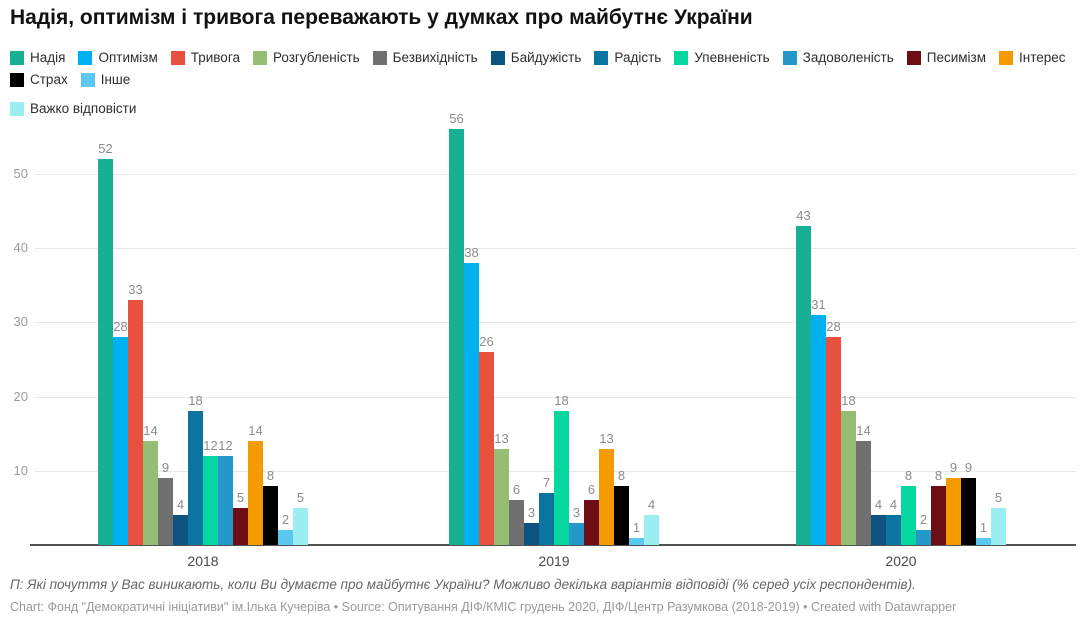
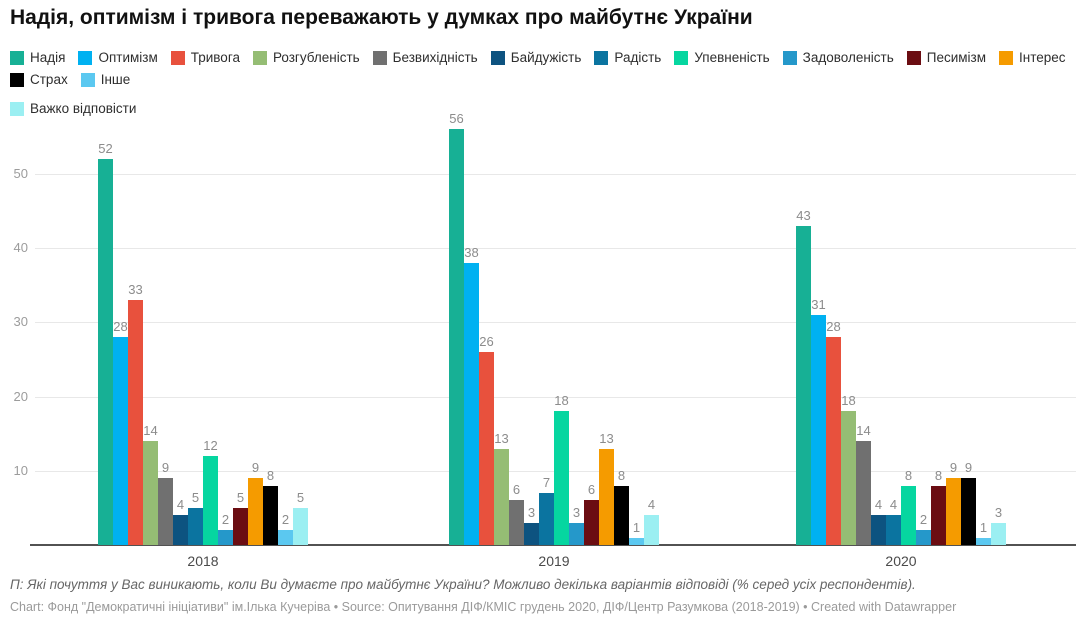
Радість/2018: 18 -> 5
Задоволеність/2018: 12 -> 2
Інтерес/2018: 14 -> 9
Важко відповісти/2020: 5 -> 3
